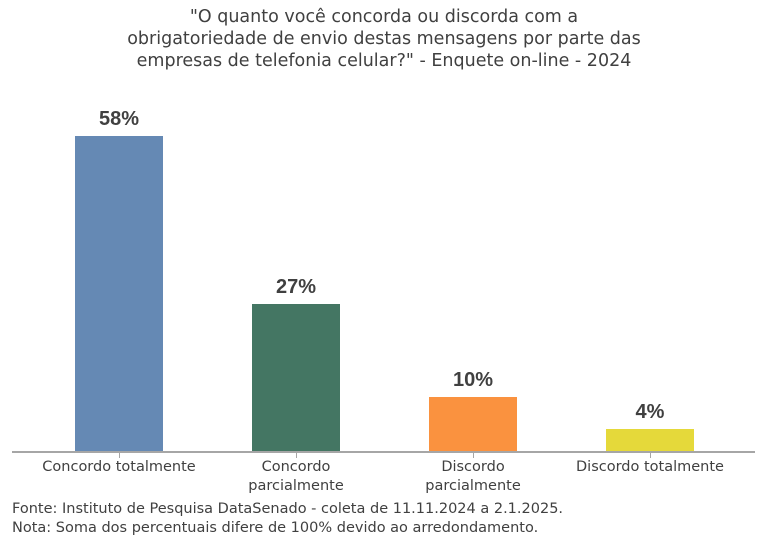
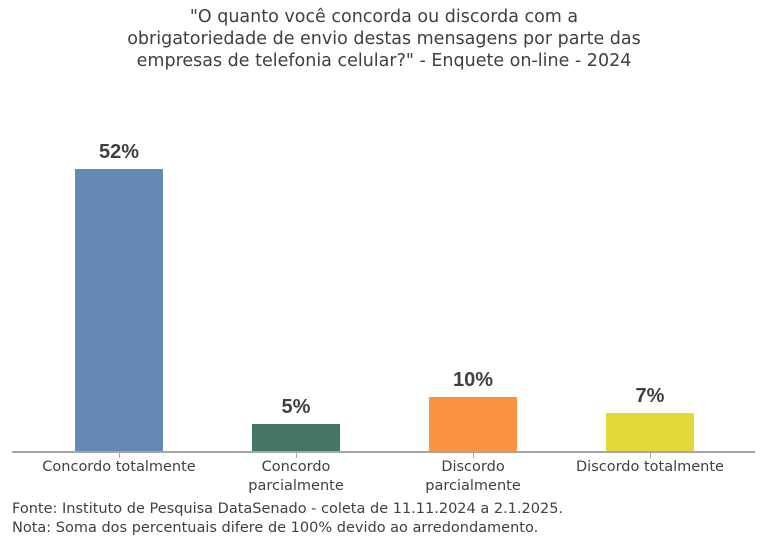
Concordo totalmente: 58% -> 52%
Concordo parcialmente: 27% -> 5%
Discordo totalmente: 4% -> 7%
